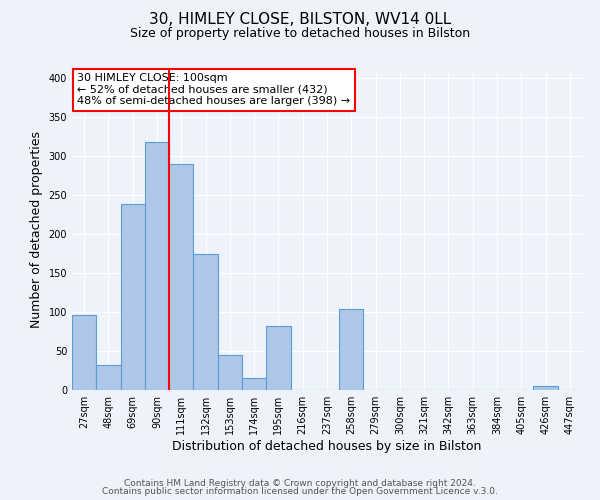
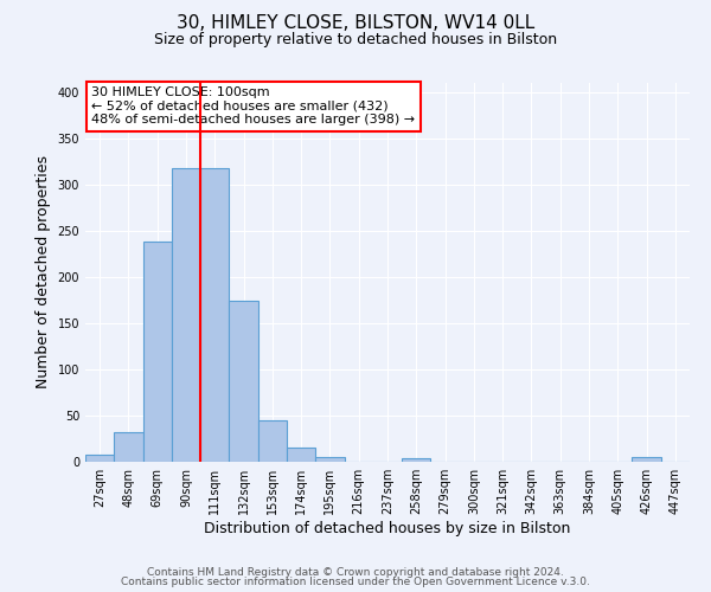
27sqm: 96 -> 8
111sqm: 290 -> 318
195sqm: 82 -> 5
258sqm: 104 -> 4
